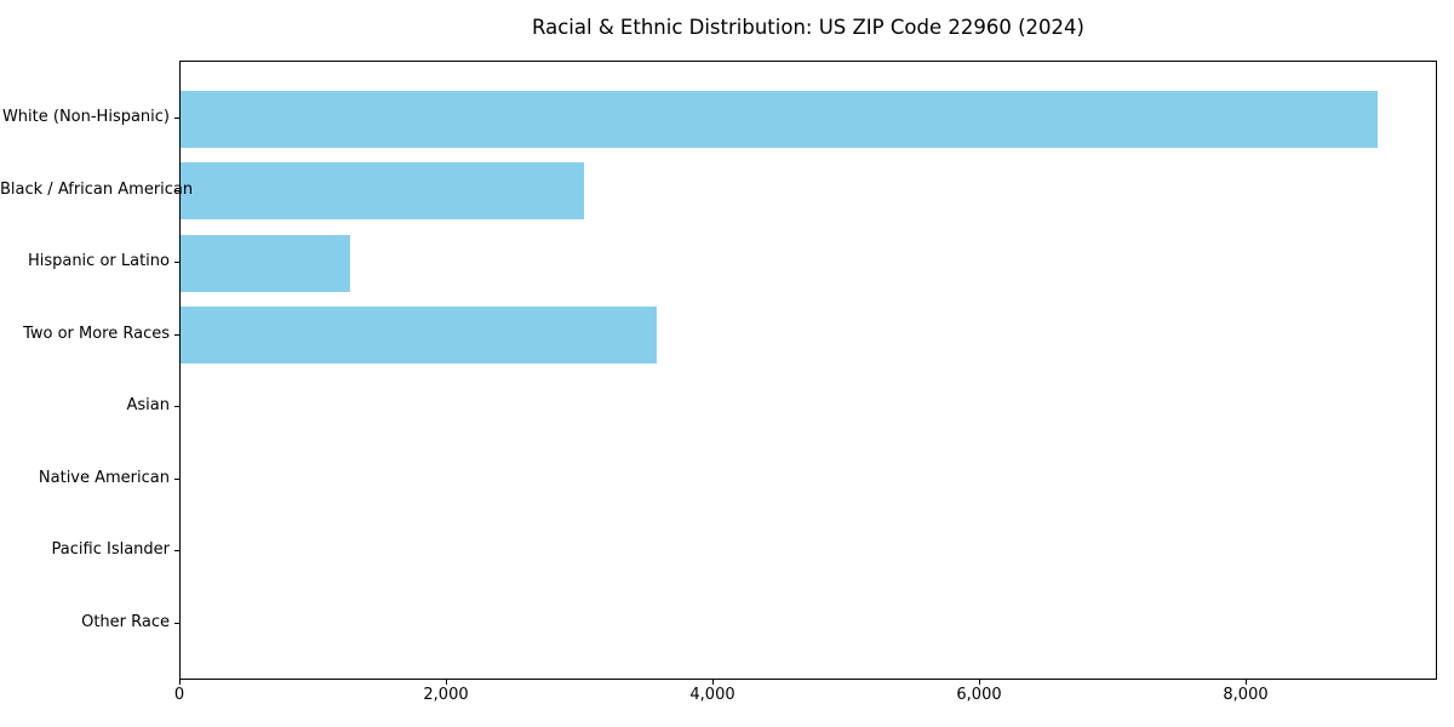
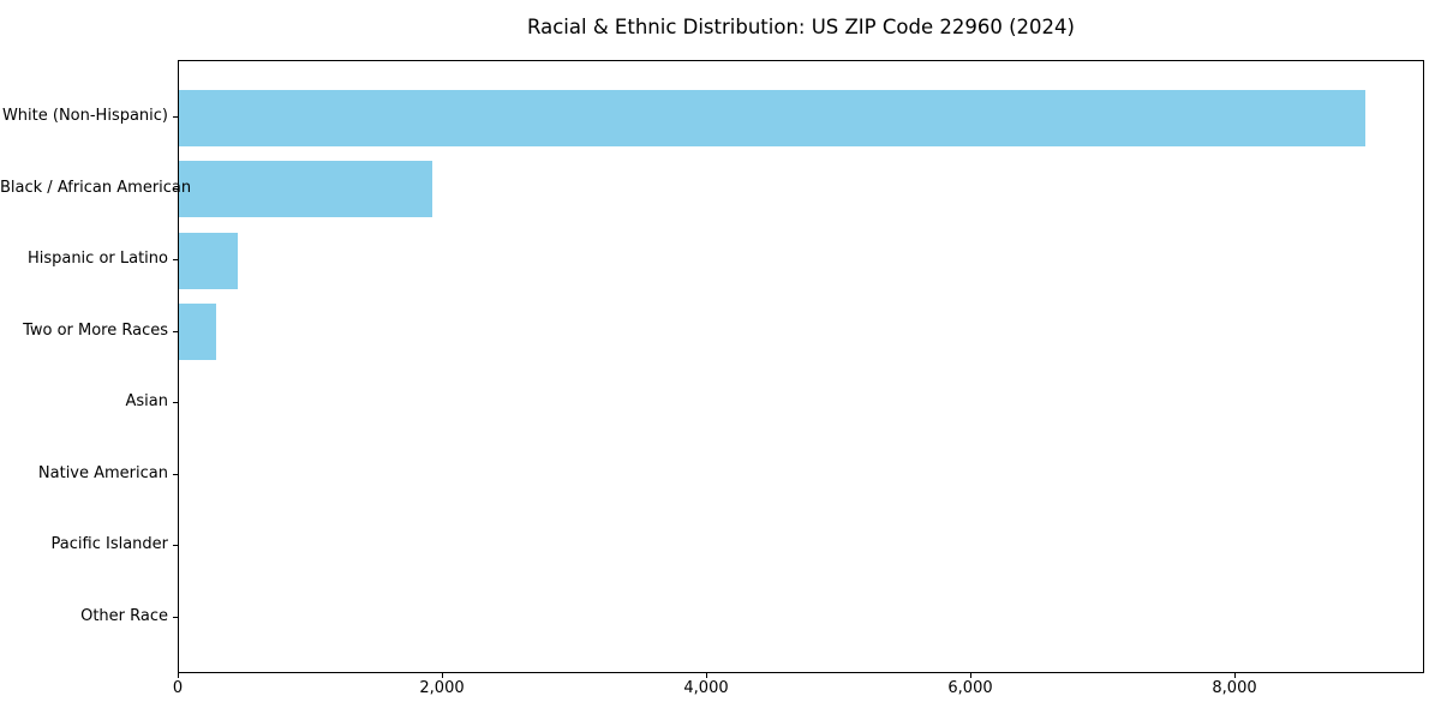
Black / African American: 3030 -> 1920
Hispanic or Latino: 1270 -> 440
Two or More Races: 3570 -> 280
